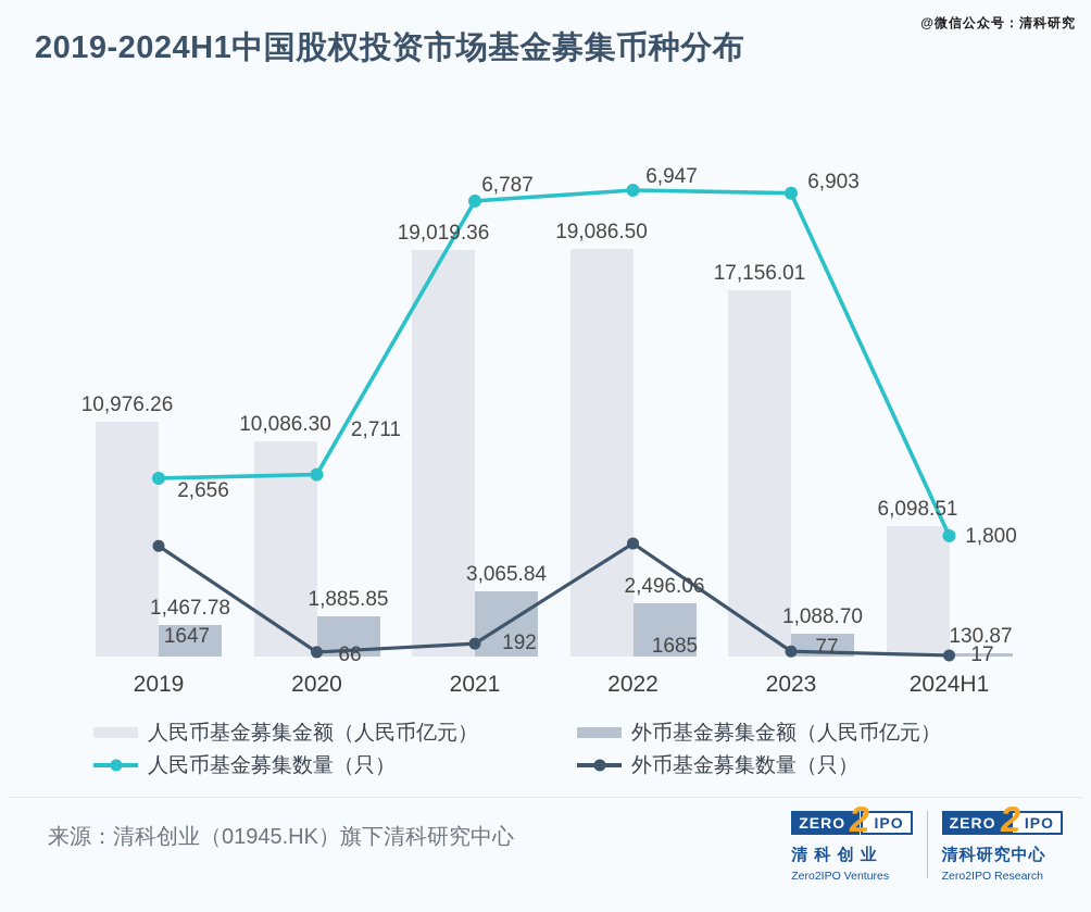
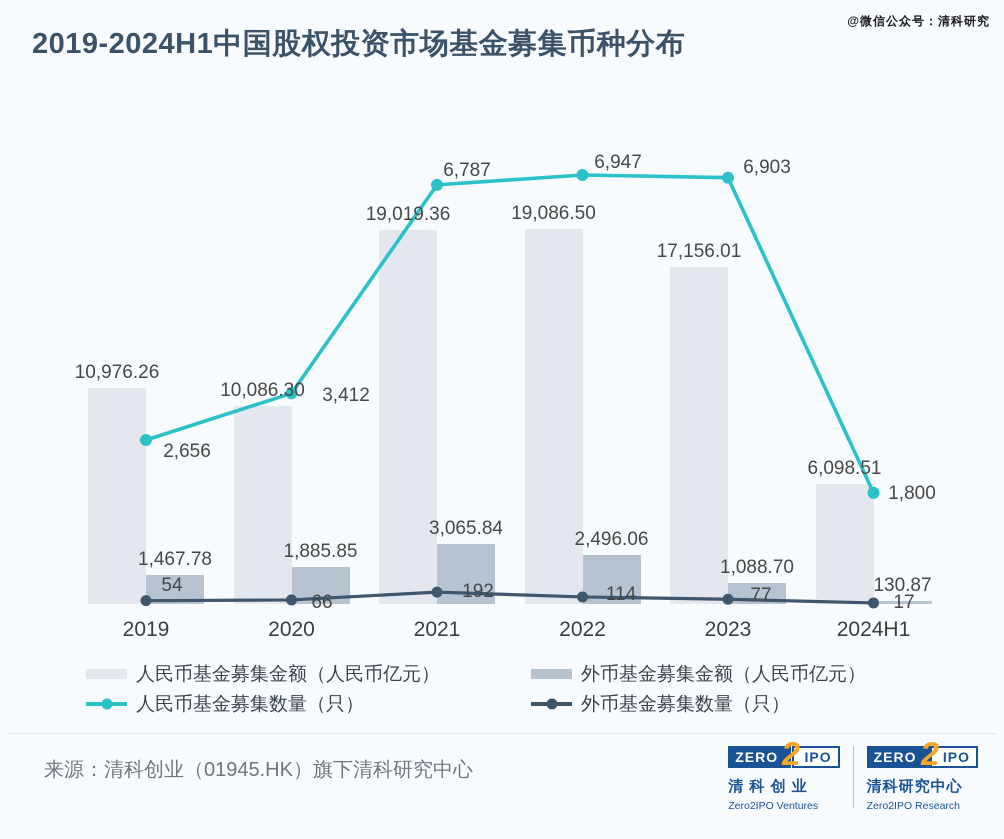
外币基金募集数量（只）/2019: 1647 -> 54
人民币基金募集数量（只）/2020: 2,711 -> 3,412
外币基金募集数量（只）/2022: 1685 -> 114
